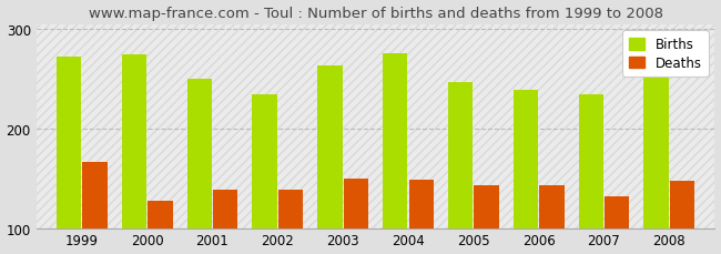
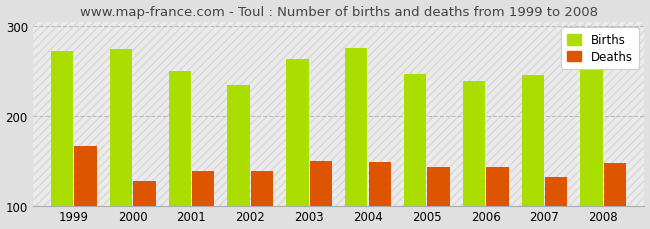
Births/2007: 234 -> 245
